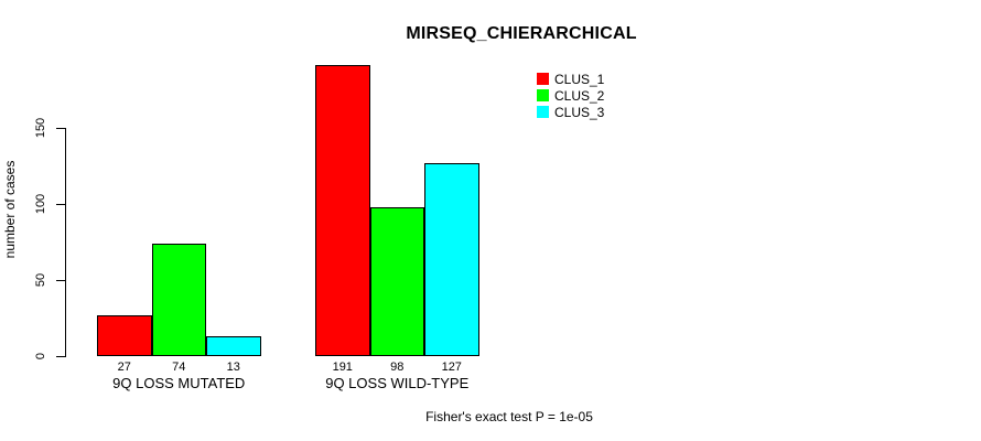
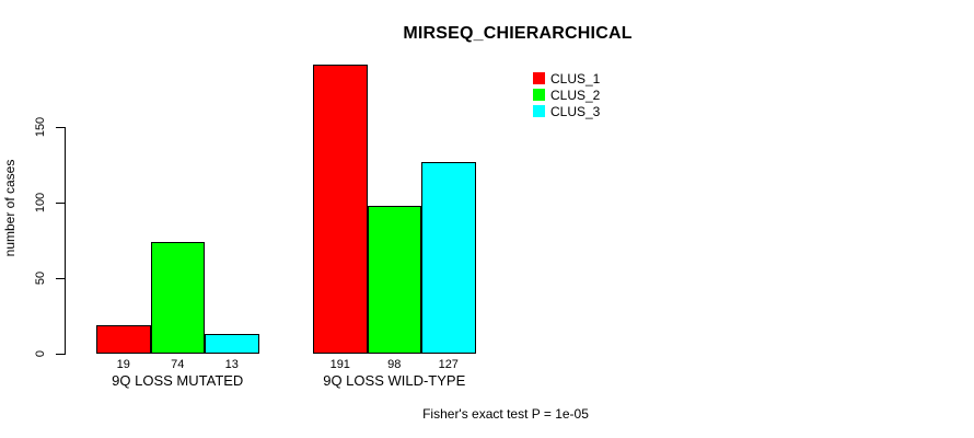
CLUS_1/9Q LOSS MUTATED: 27 -> 19
